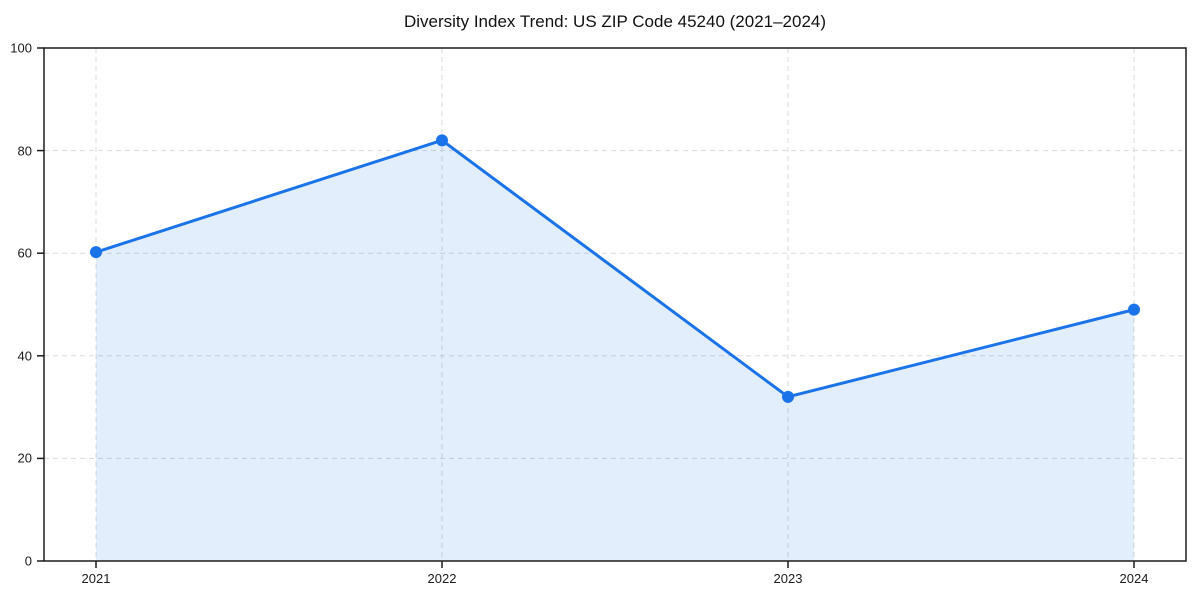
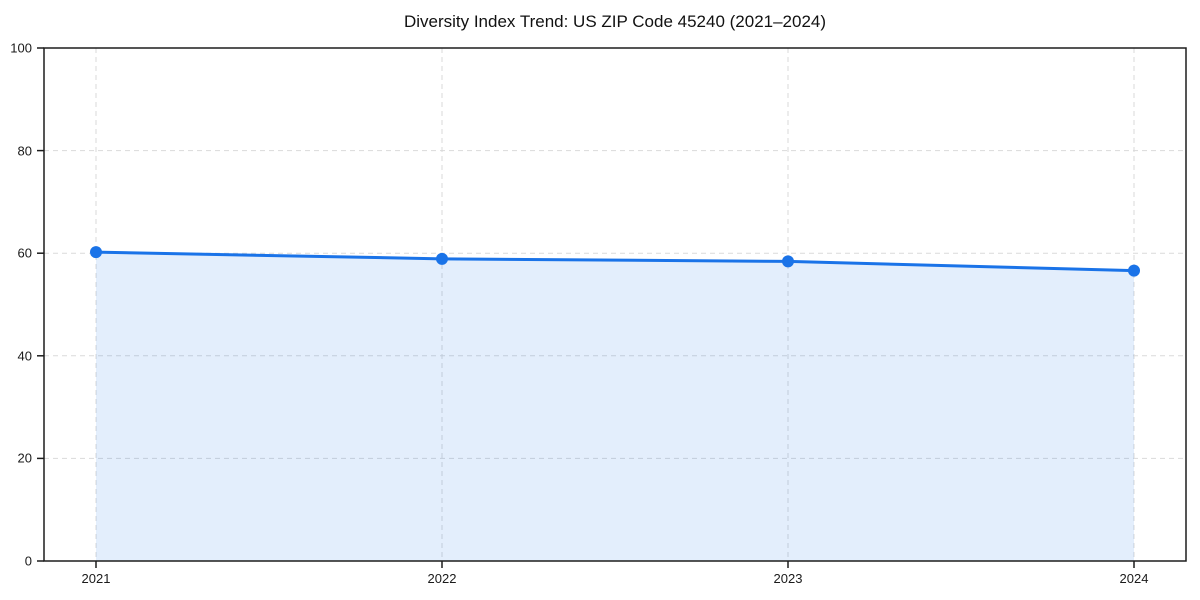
2022: 82 -> 59
2023: 32 -> 58
2024: 49 -> 57
